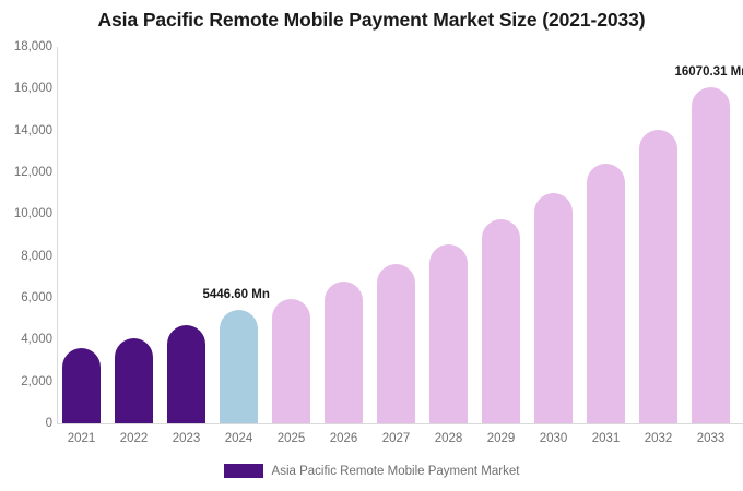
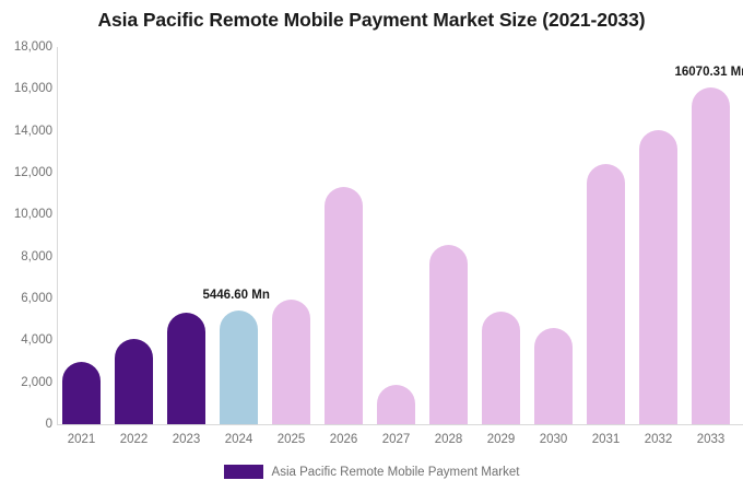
2021: 3600 -> 3000
2023: 4700 -> 5300
2026: 6800 -> 11300
2027: 7600 -> 1900
2029: 9700 -> 5400
2030: 11000 -> 4600
